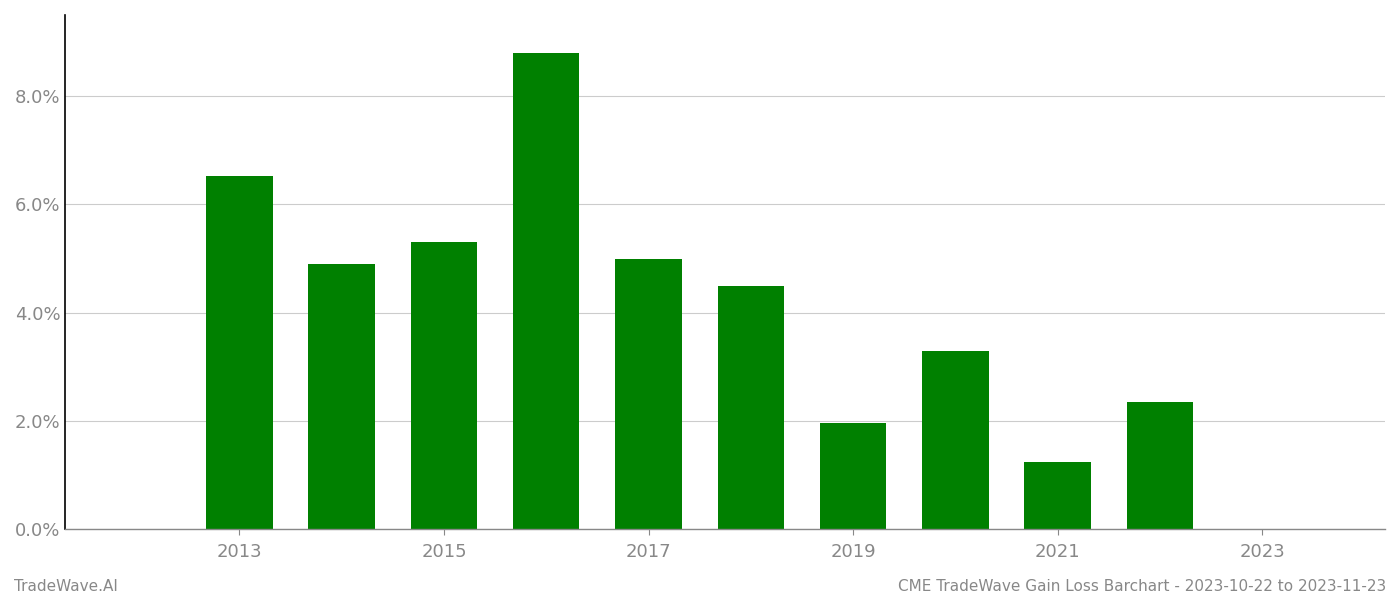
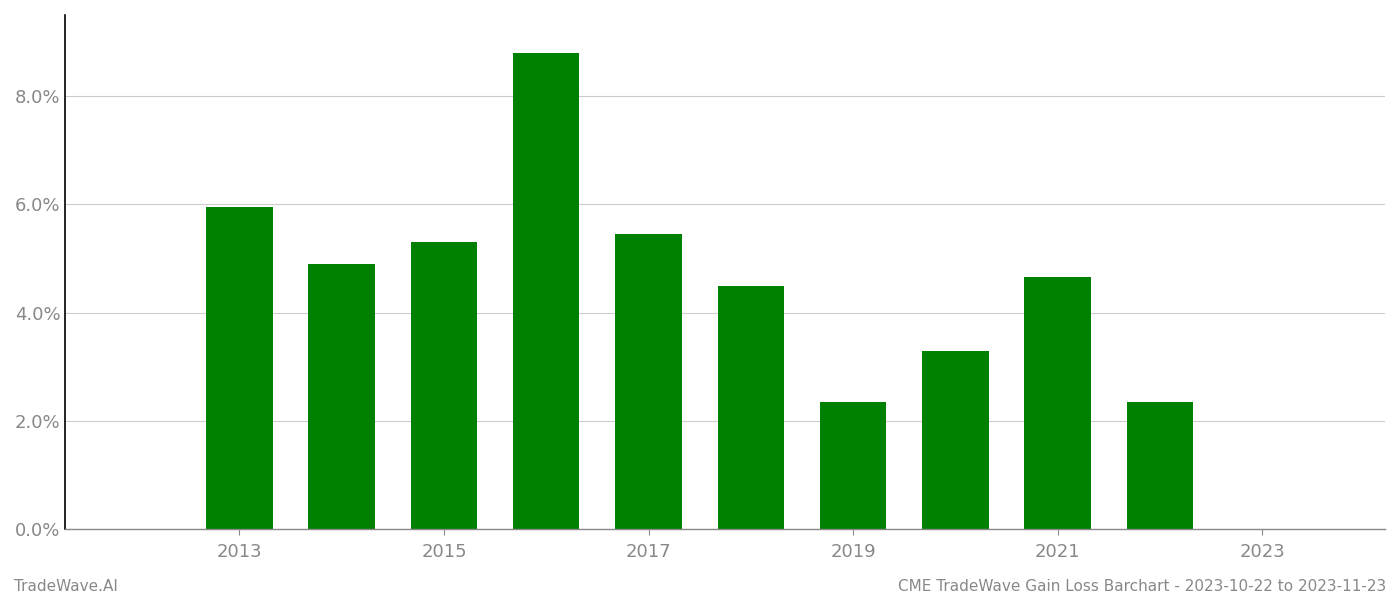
2013: 6.52% -> 5.95%
2017: 5.00% -> 5.45%
2019: 1.96% -> 2.35%
2021: 1.24% -> 4.65%
